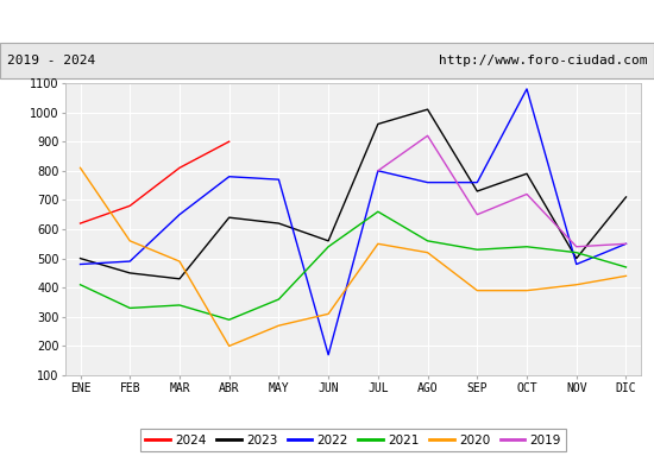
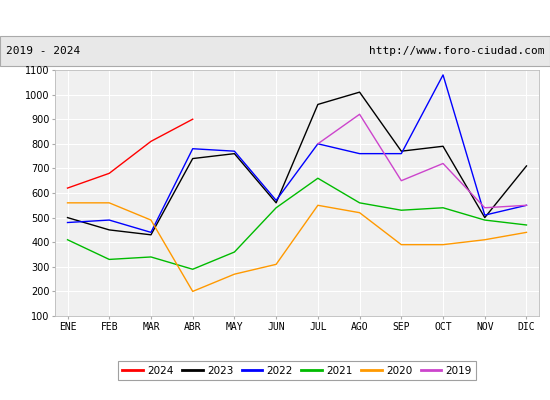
2020/ENE: 810 -> 560
2022/MAR: 650 -> 440
2023/ABR: 640 -> 740
2023/MAY: 620 -> 760
2022/JUN: 170 -> 570
2023/SEP: 730 -> 770
2022/NOV: 480 -> 510
2021/NOV: 520 -> 490
